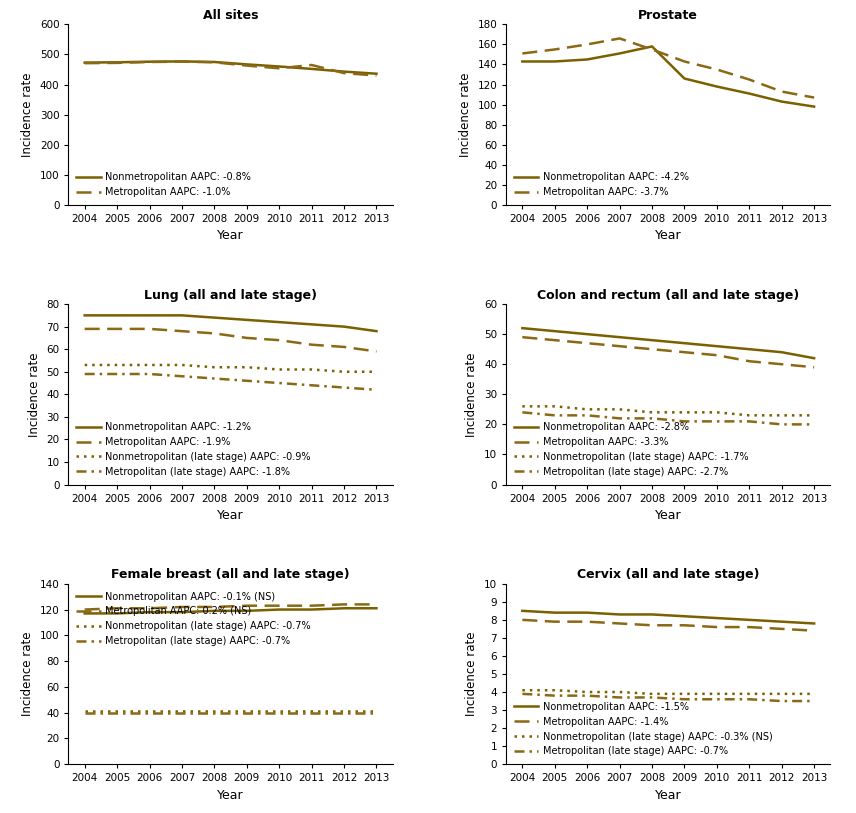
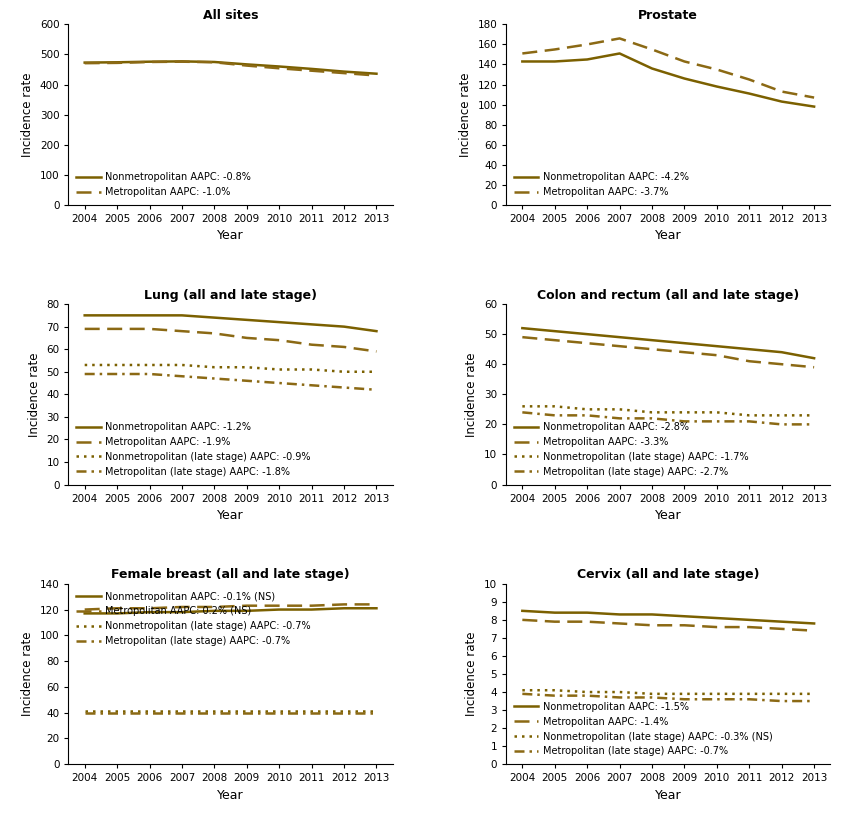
All sites/Metropolitan AAPC: -1.0%/2011: 465 -> 446
Prostate/Nonmetropolitan AAPC: -4.2%/2008: 158 -> 136
